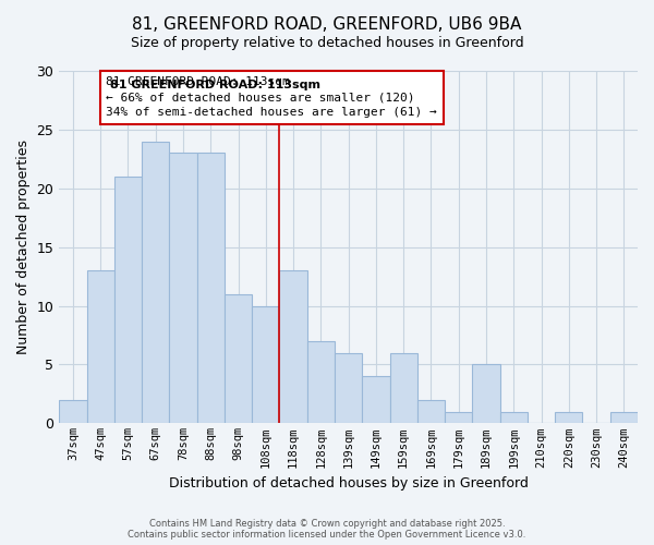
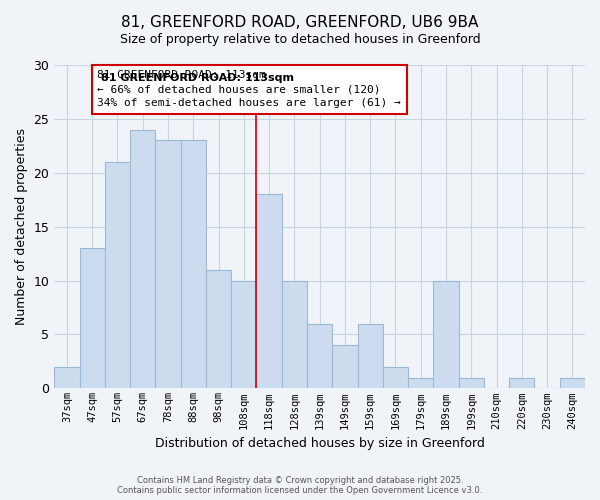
118sqm: 13 -> 18
128sqm: 7 -> 10
189sqm: 5 -> 10
